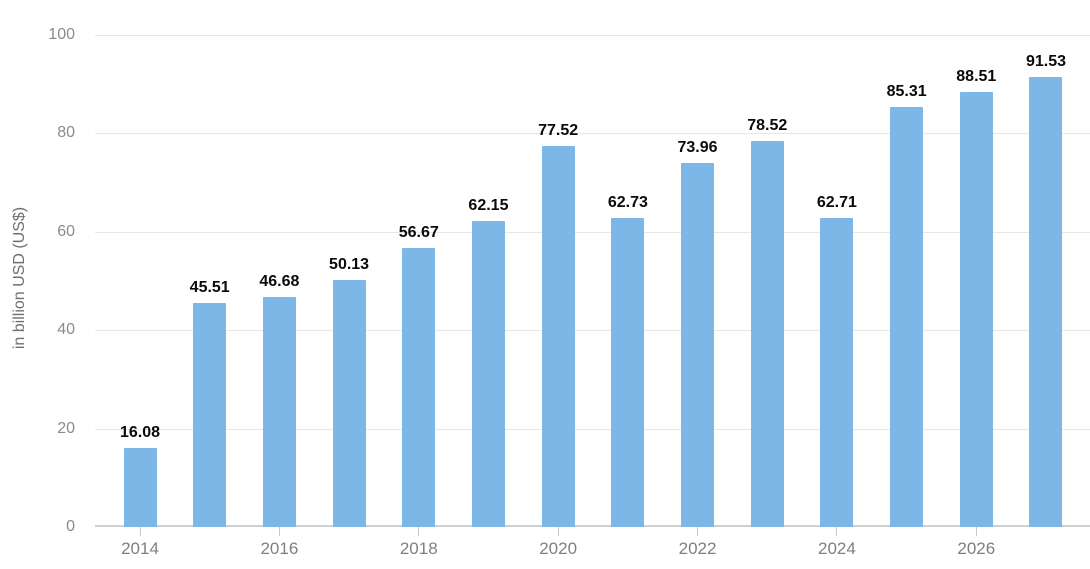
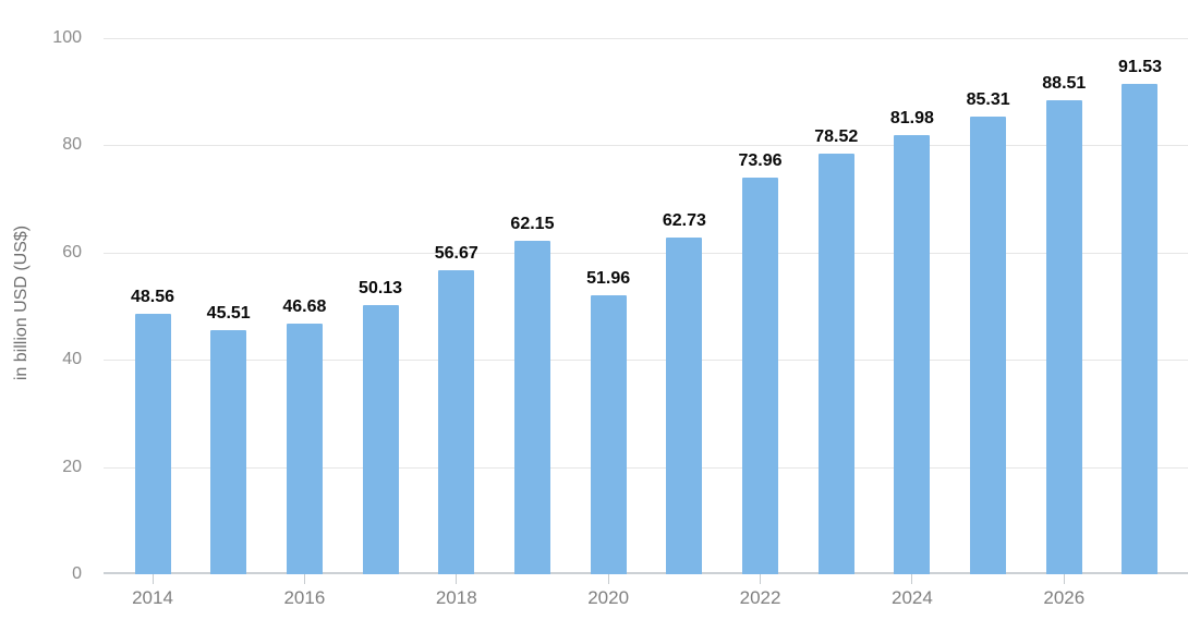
2014: 16.08 -> 48.56
2020: 77.52 -> 51.96
2024: 62.71 -> 81.98
